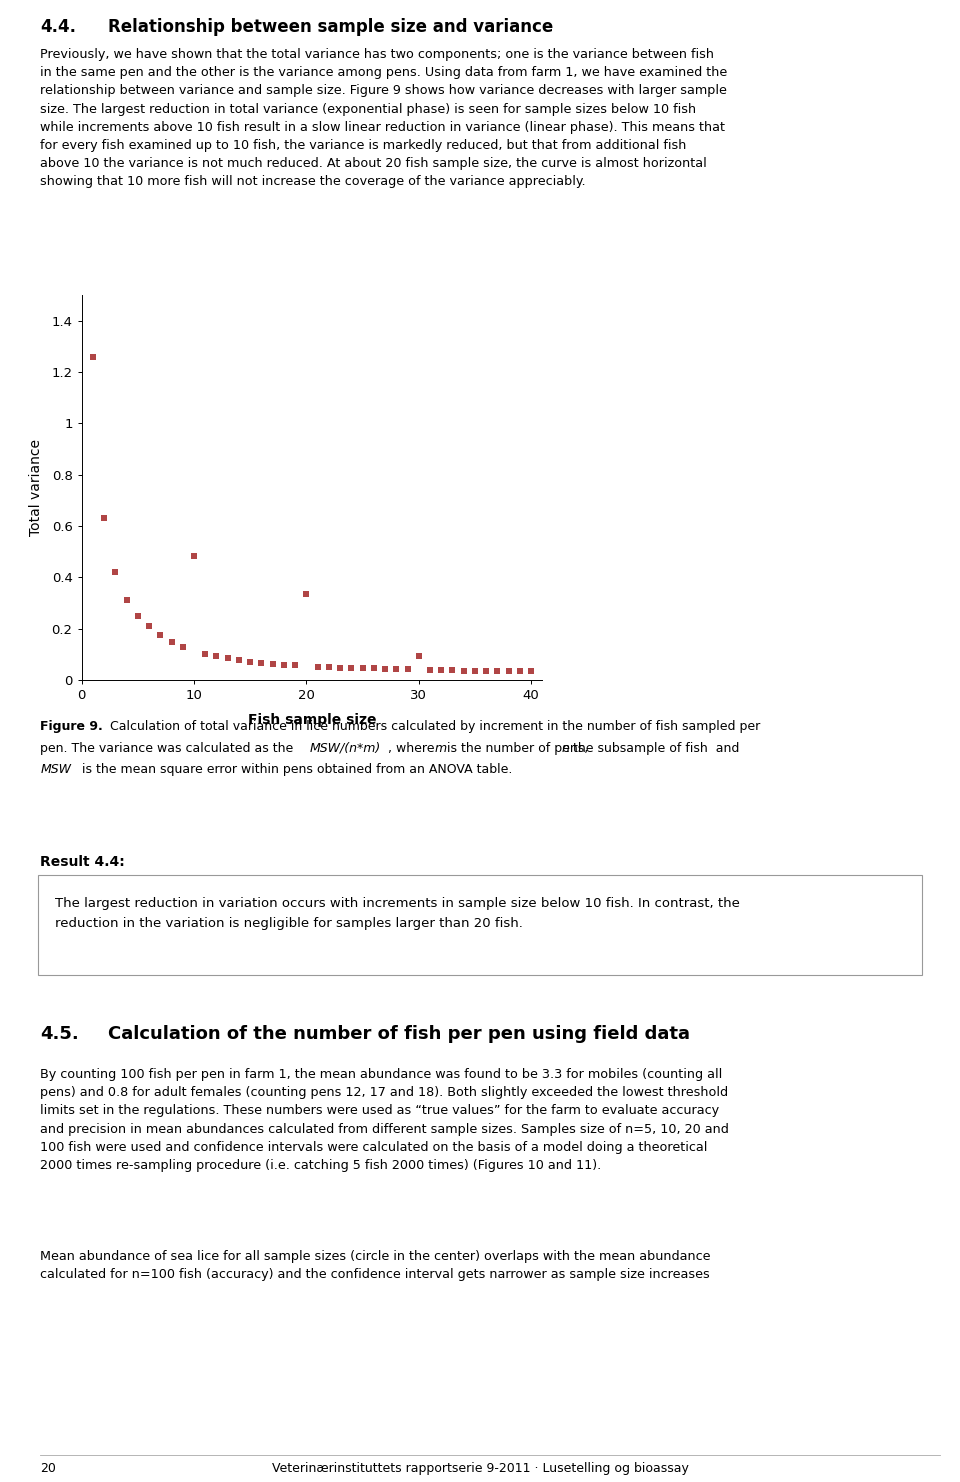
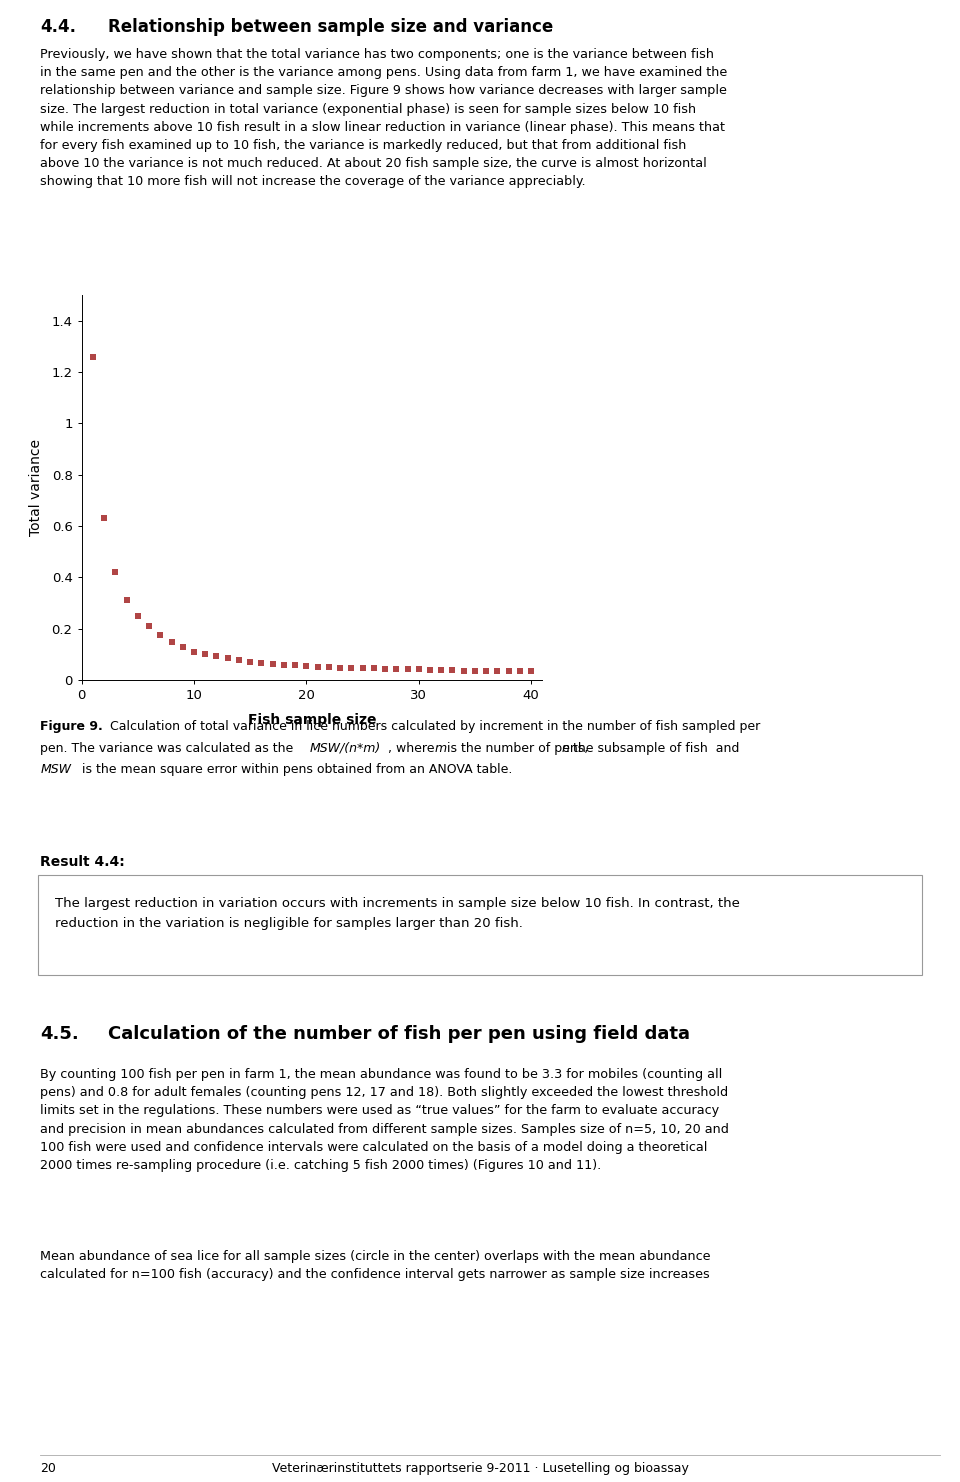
10: 0.485 -> 0.110
20: 0.335 -> 0.055
30: 0.095 -> 0.041
